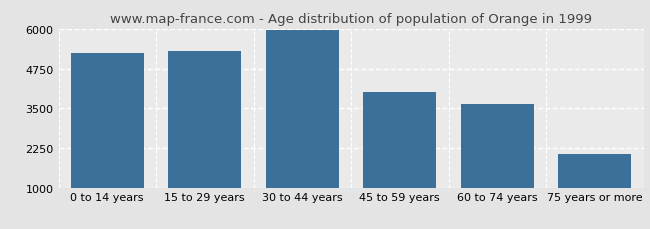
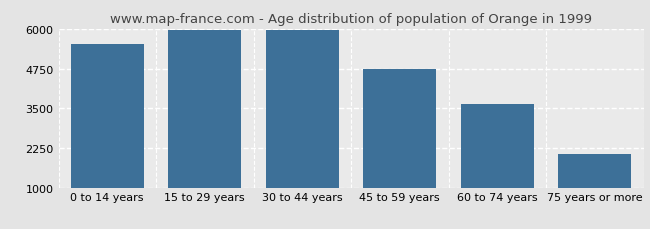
0 to 14 years: 5250 -> 5530
15 to 29 years: 5300 -> 5950
45 to 59 years: 4000 -> 4750
